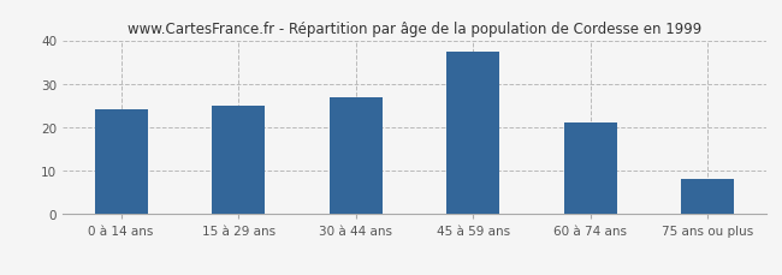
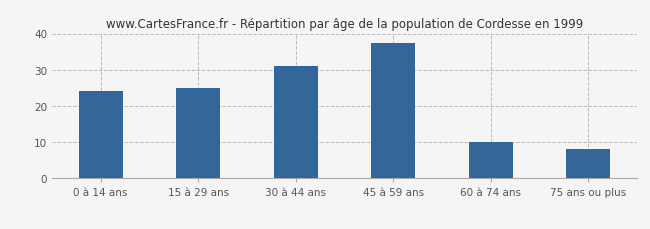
30 à 44 ans: 27.0 -> 31.0
60 à 74 ans: 21.0 -> 10.0
